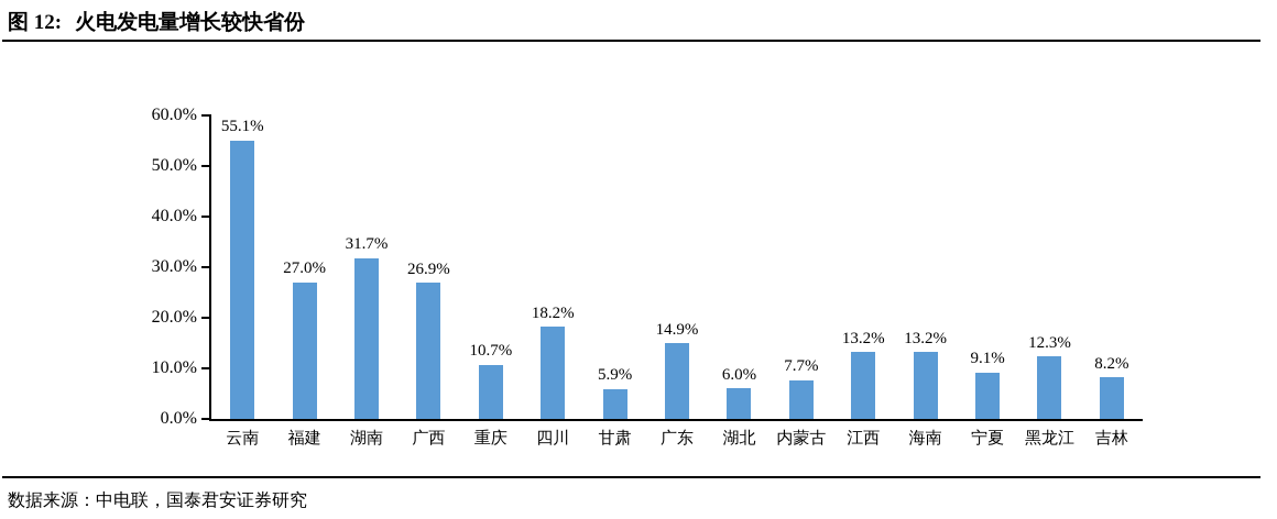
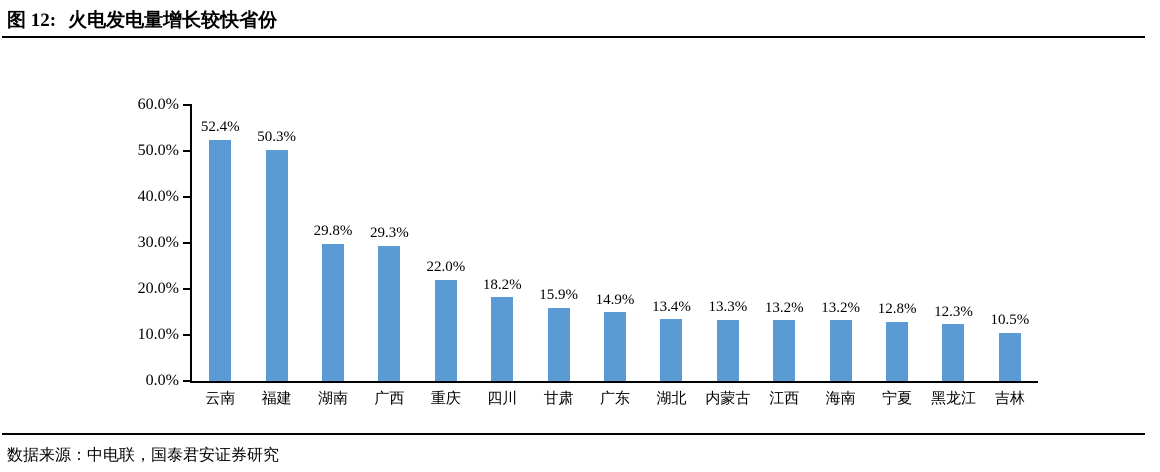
云南: 55.1% -> 52.4%
福建: 27.0% -> 50.3%
湖南: 31.7% -> 29.8%
广西: 26.9% -> 29.3%
重庆: 10.7% -> 22.0%
甘肃: 5.9% -> 15.9%
湖北: 6.0% -> 13.4%
内蒙古: 7.7% -> 13.3%
宁夏: 9.1% -> 12.8%
吉林: 8.2% -> 10.5%
